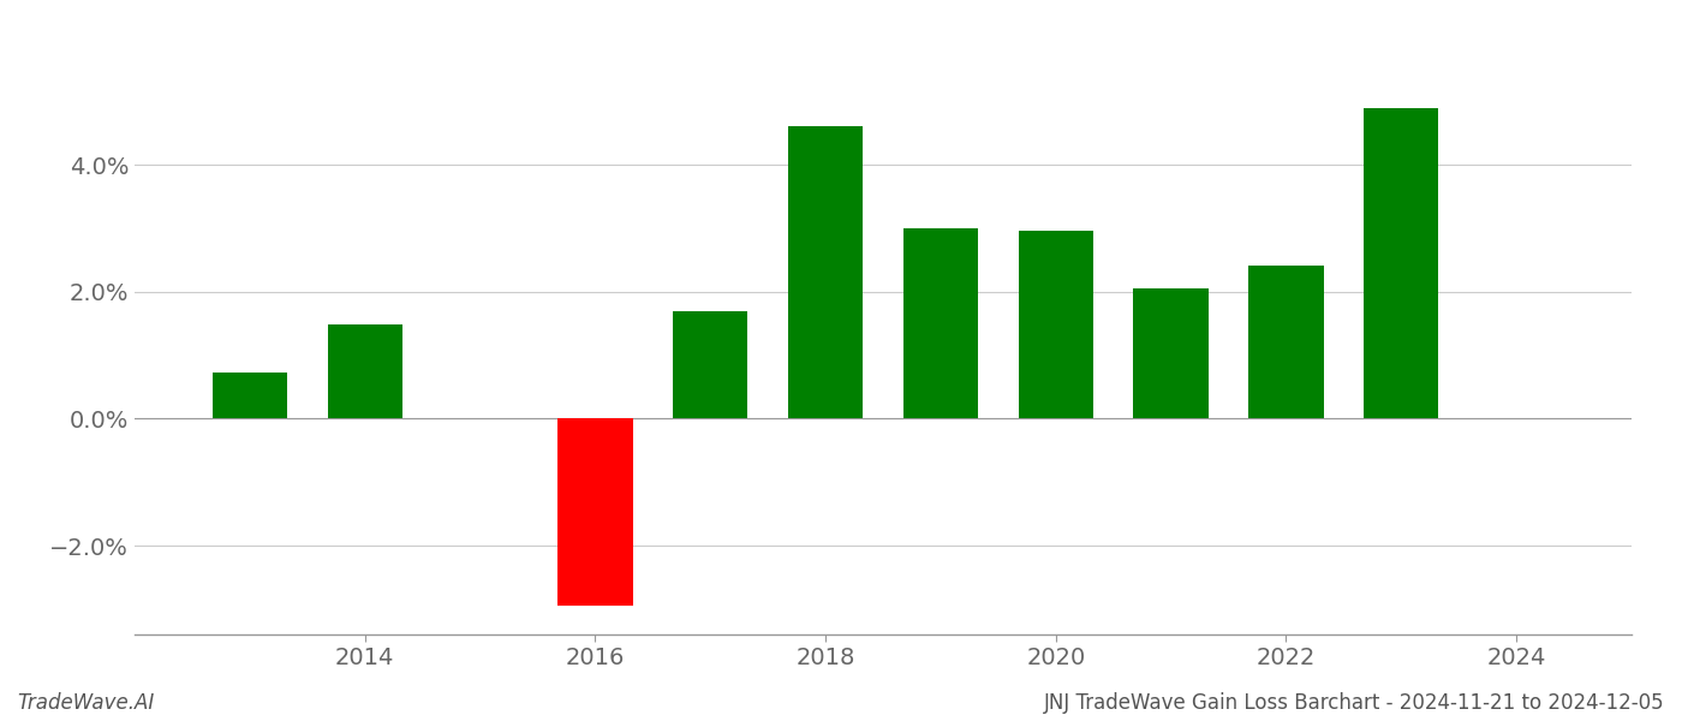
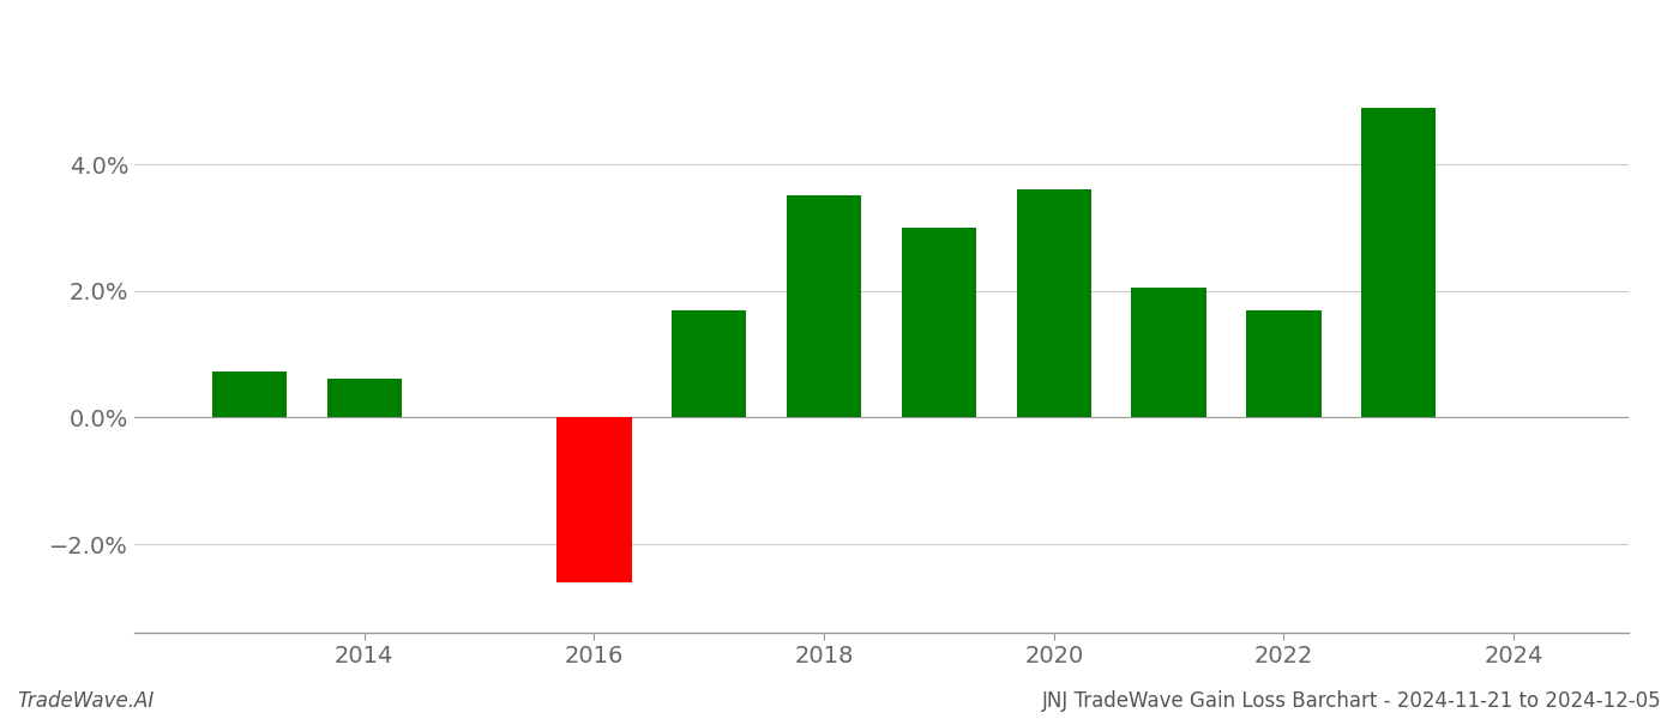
2014: 1.48% -> 0.62%
2016: -2.94% -> -2.60%
2018: 4.60% -> 3.50%
2020: 2.96% -> 3.60%
2022: 2.42% -> 1.70%
